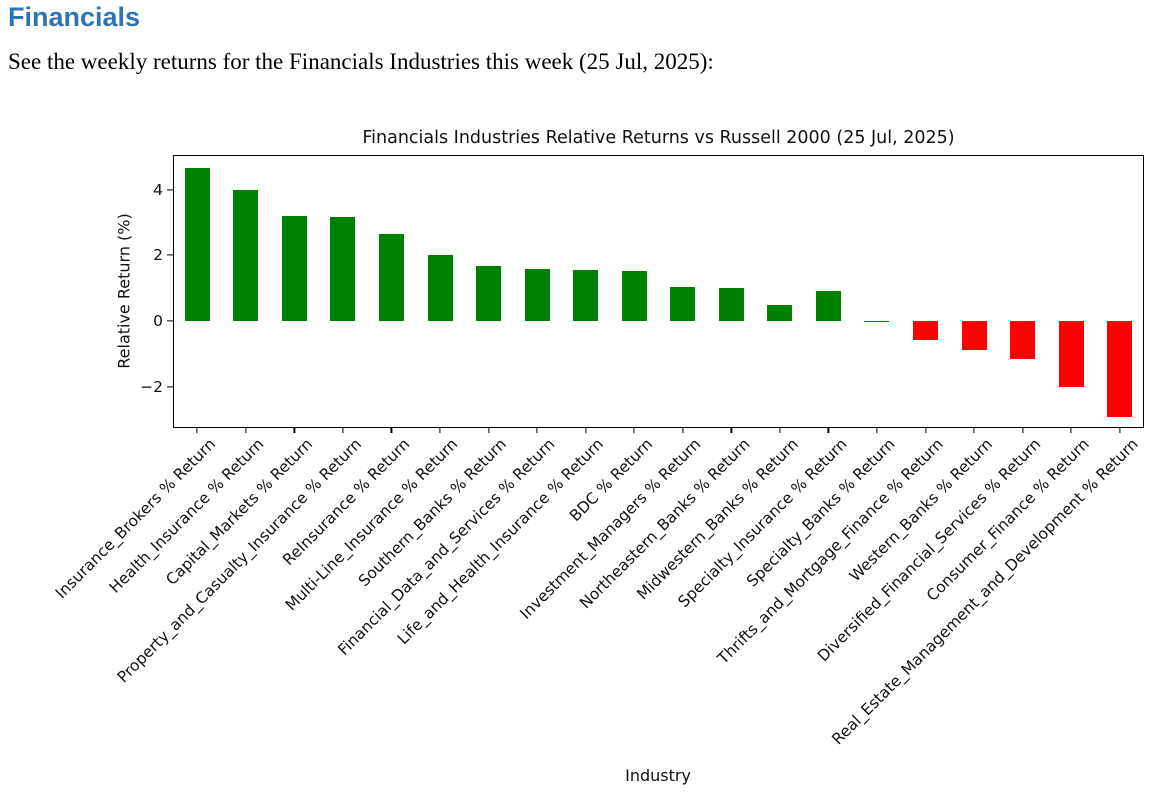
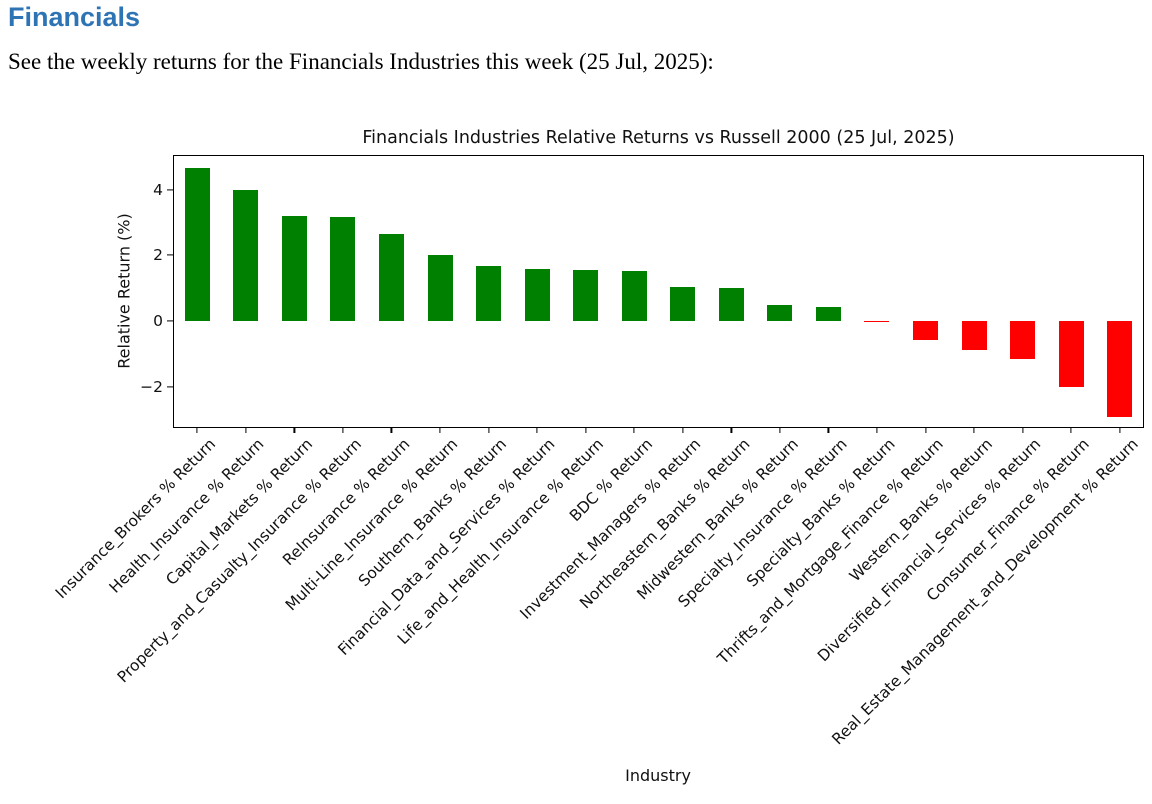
Specialty_Insurance % Return: 0.9 -> 0.4
